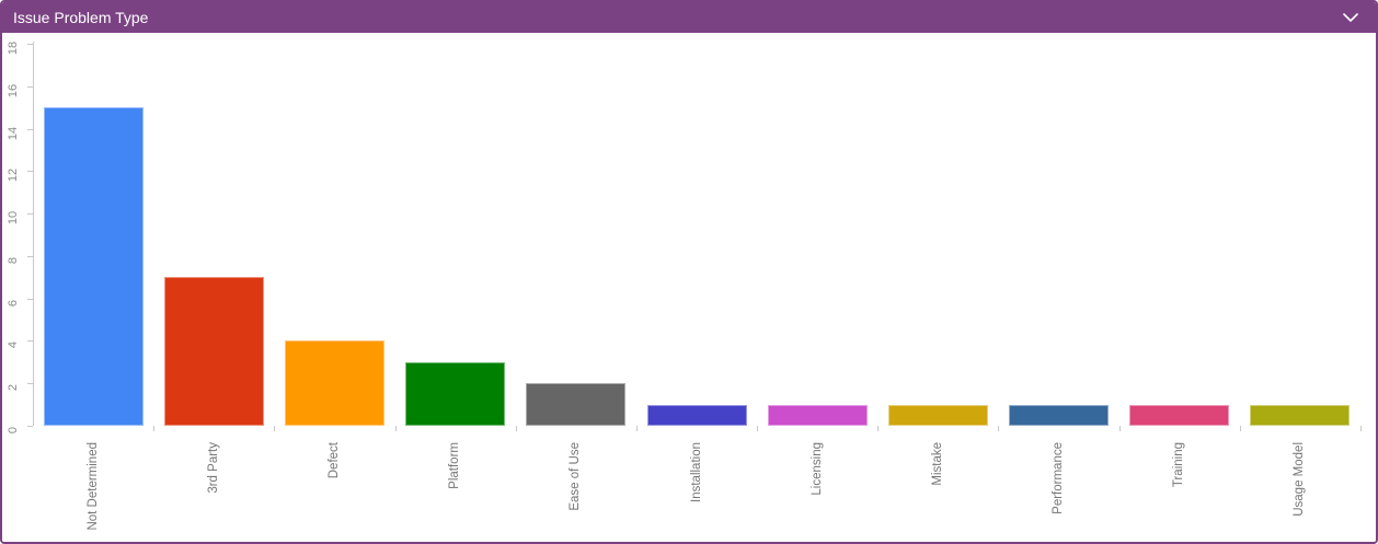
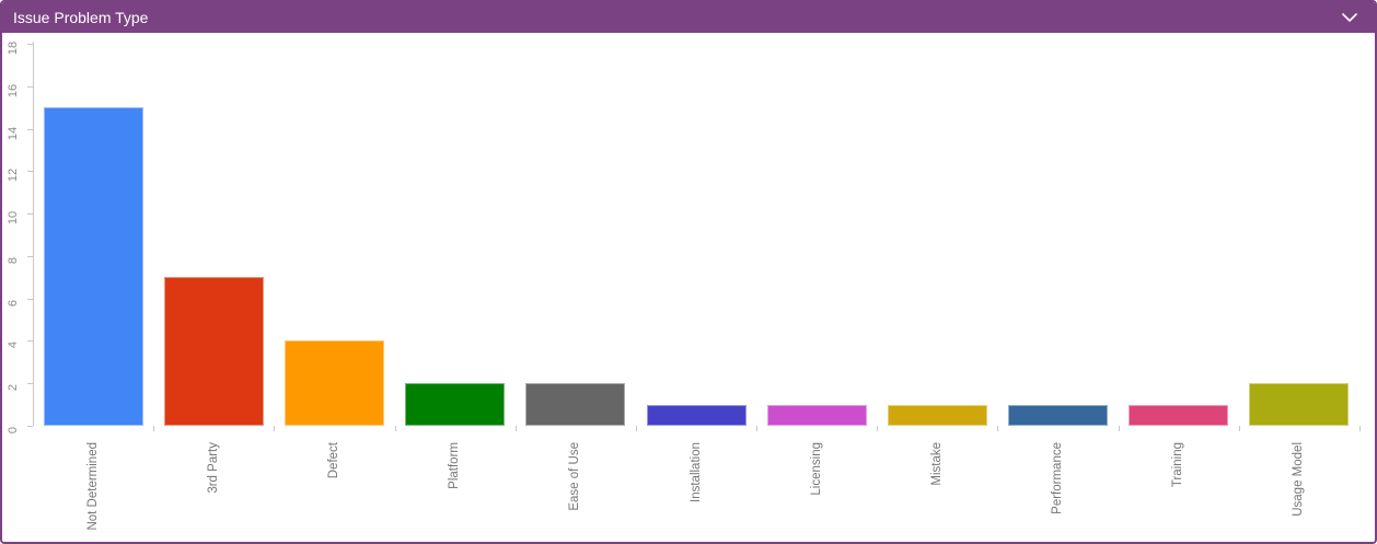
Platform: 3 -> 2
Usage Model: 1 -> 2
